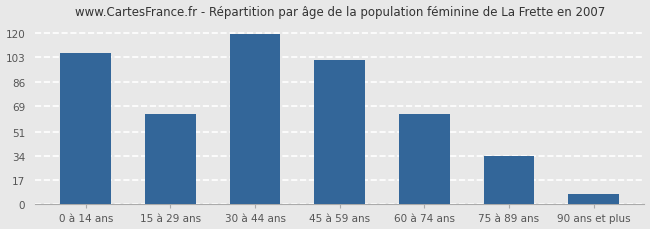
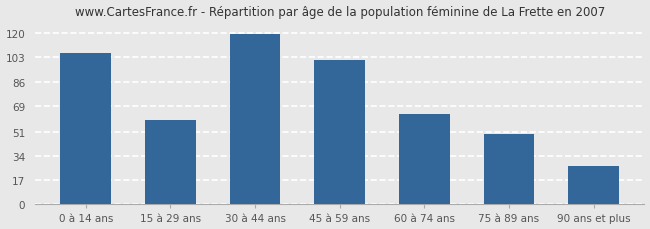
15 à 29 ans: 63 -> 59
75 à 89 ans: 34 -> 49
90 ans et plus: 7 -> 27
